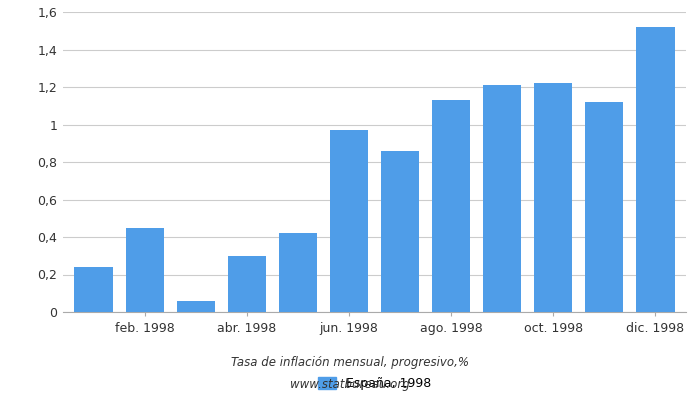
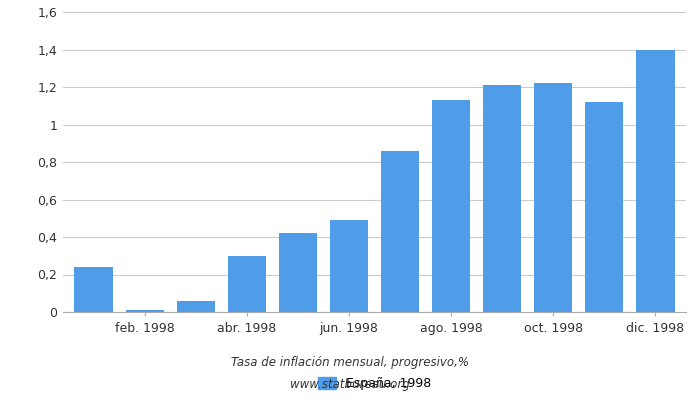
feb. 1998: 0,45 -> 0,01
jun. 1998: 0,97 -> 0,49
dic. 1998: 1,52 -> 1,40
